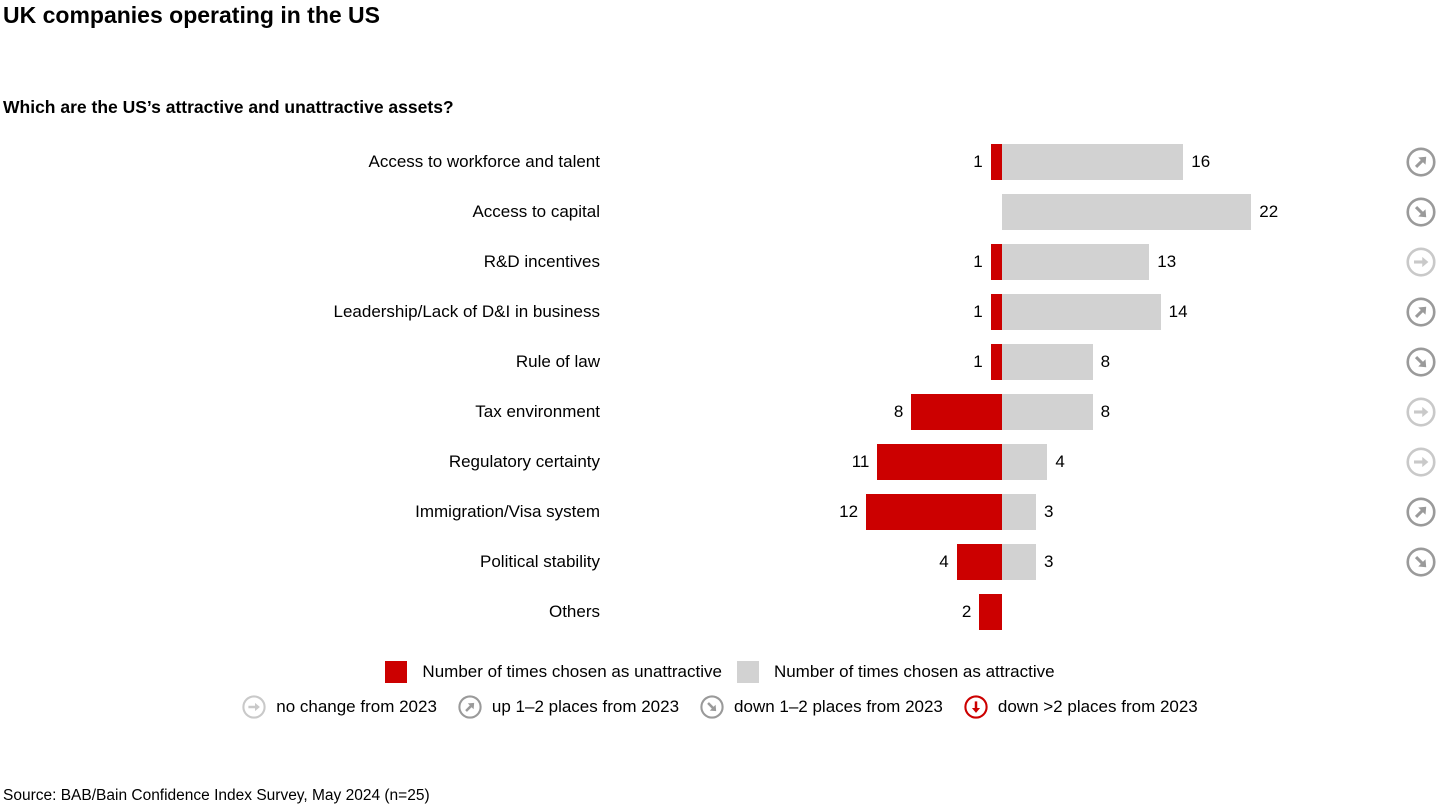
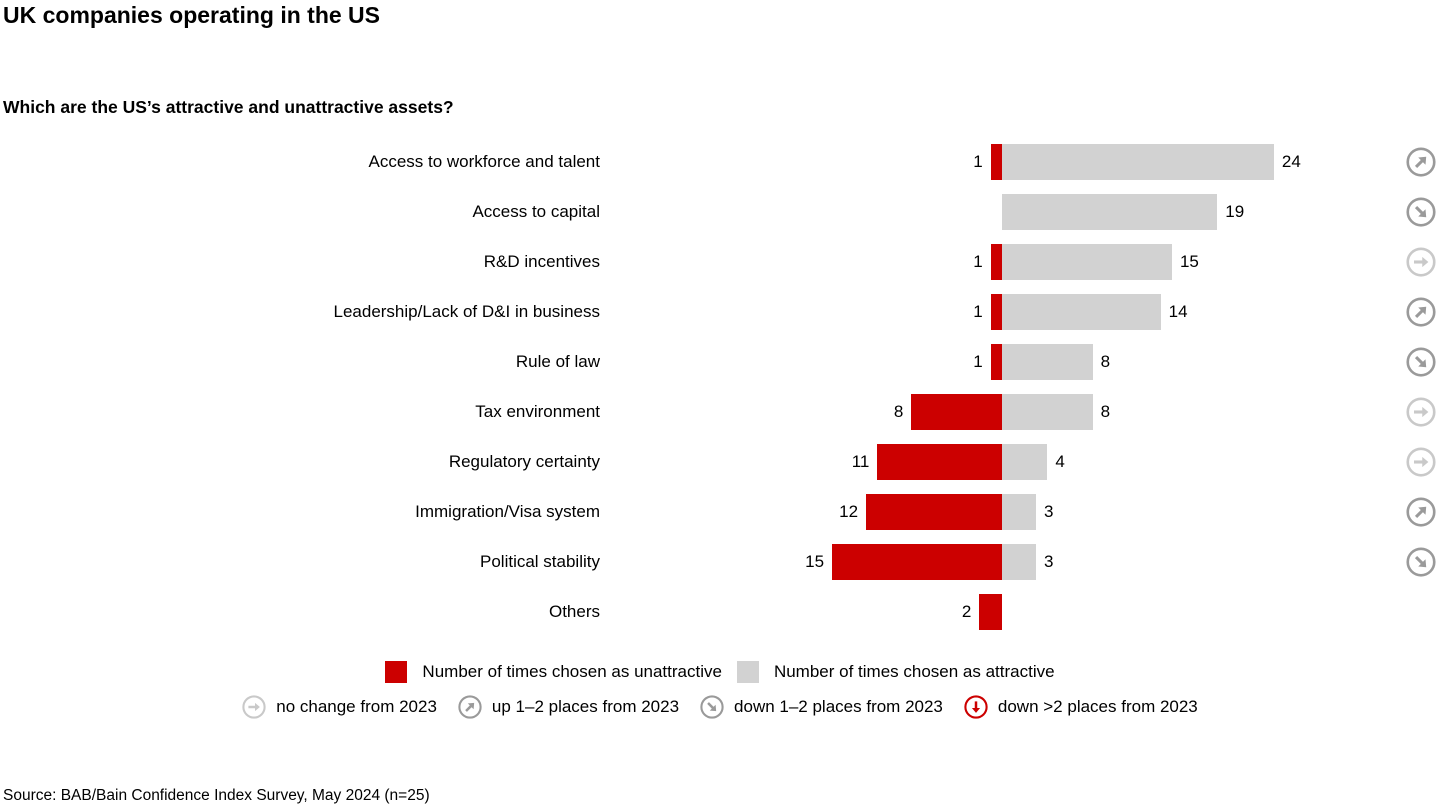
Number of times chosen as attractive/Access to workforce and talent: 16 -> 24
Number of times chosen as attractive/Access to capital: 22 -> 19
Number of times chosen as attractive/R&D incentives: 13 -> 15
Number of times chosen as unattractive/Political stability: 4 -> 15
